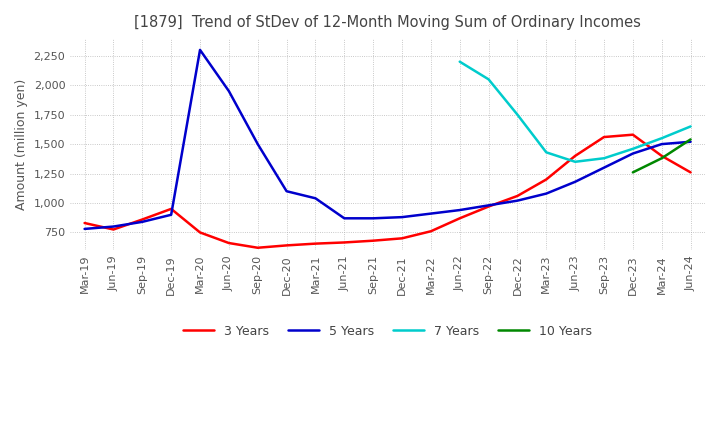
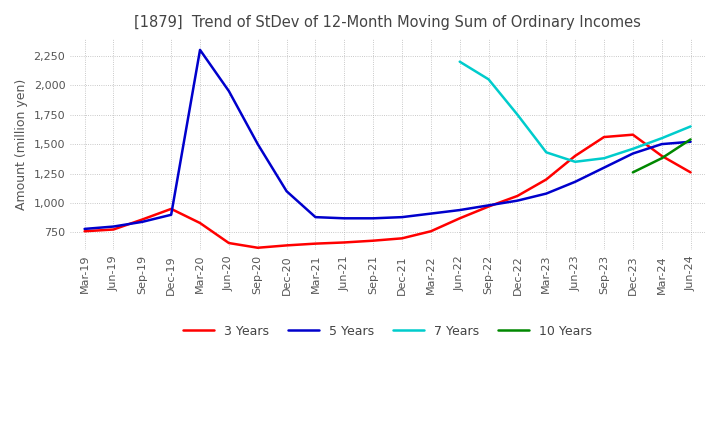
3 Years/Mar-19: 830 -> 760
3 Years/Mar-20: 750 -> 830
5 Years/Mar-21: 1,040 -> 880
